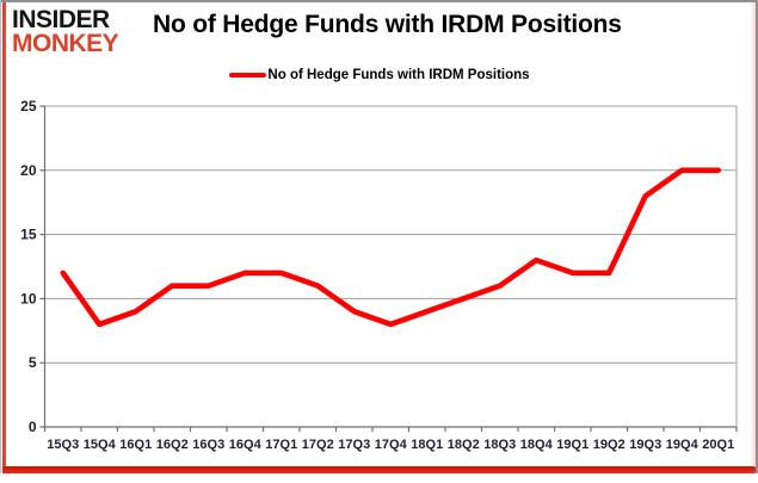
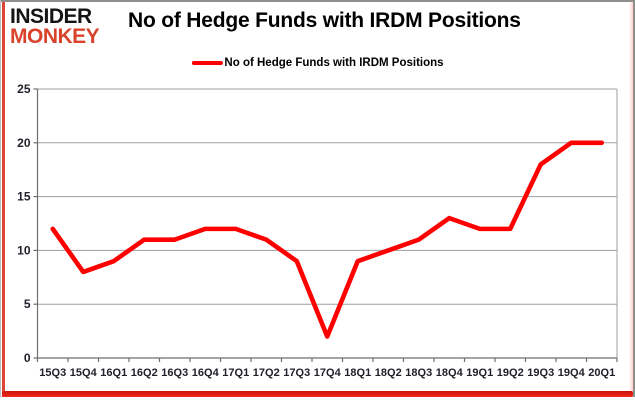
17Q4: 8 -> 2
